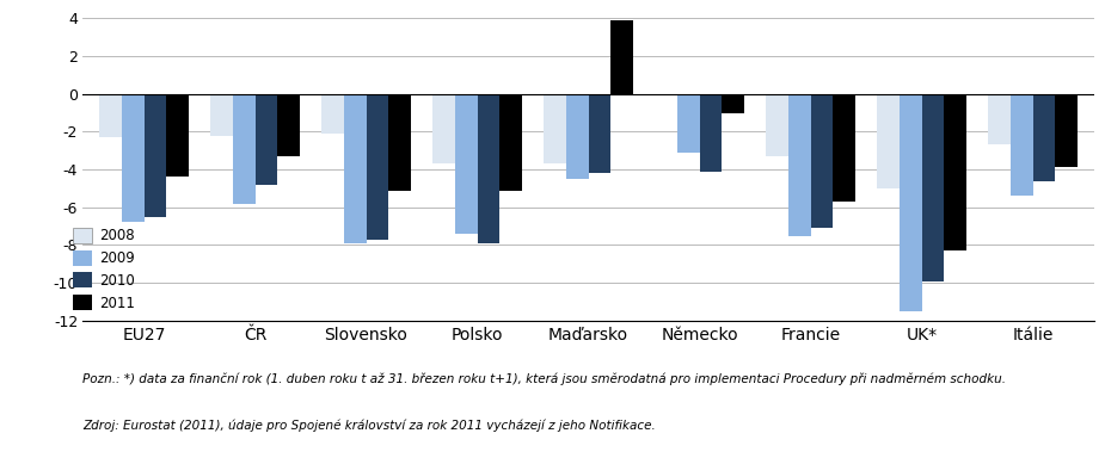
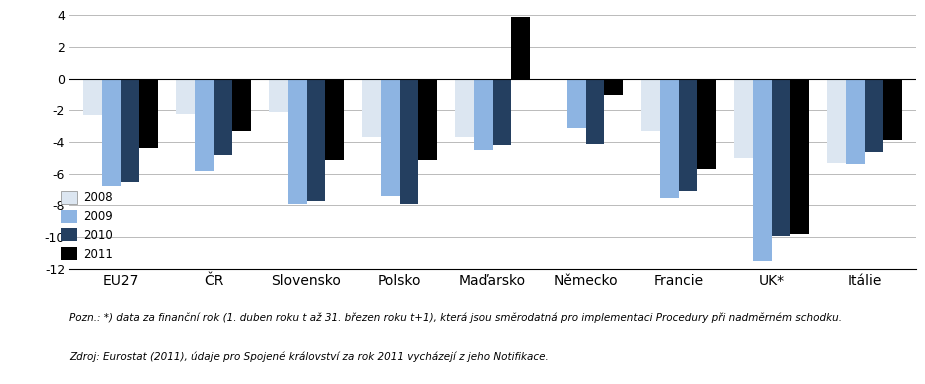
2011/UK*: -8.3 -> -9.8
2008/Itálie: -2.7 -> -5.3
